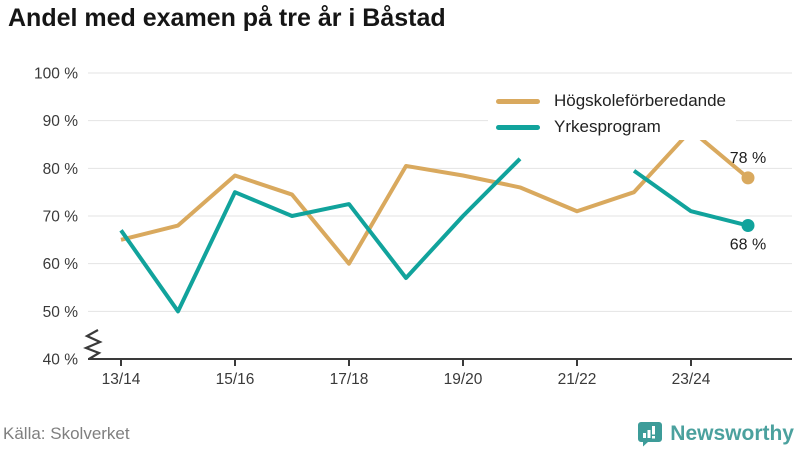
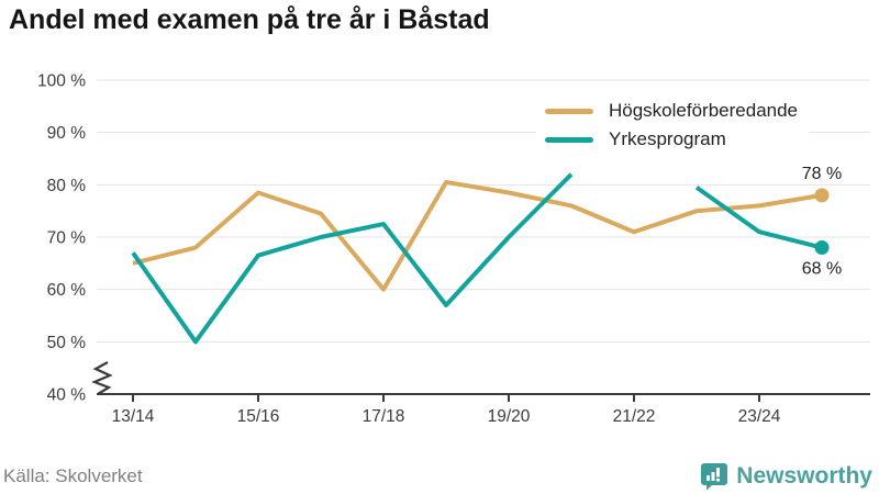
Yrkesprogram/15/16: 75% -> 66%
Högskoleförberedande/23/24: 88% -> 76%
